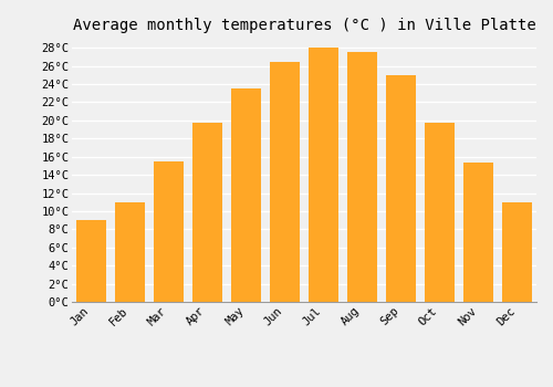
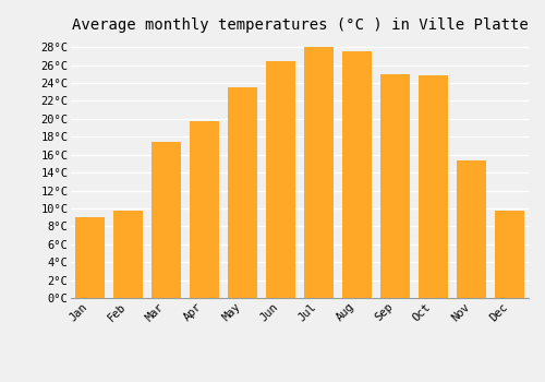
Feb: 11.0°C -> 9.8°C
Mar: 15.5°C -> 17.4°C
Oct: 19.8°C -> 24.8°C
Dec: 11.0°C -> 9.8°C
